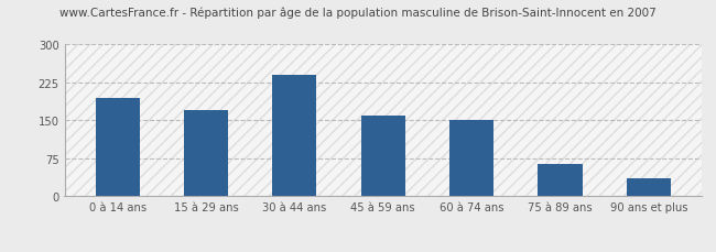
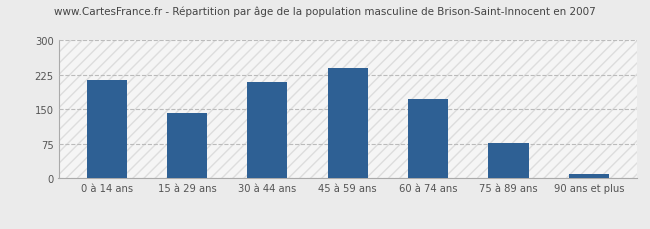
0 à 14 ans: 195 -> 215
15 à 29 ans: 170 -> 143
30 à 44 ans: 240 -> 210
45 à 59 ans: 160 -> 240
60 à 74 ans: 150 -> 172
75 à 89 ans: 65 -> 76
90 ans et plus: 35 -> 9
